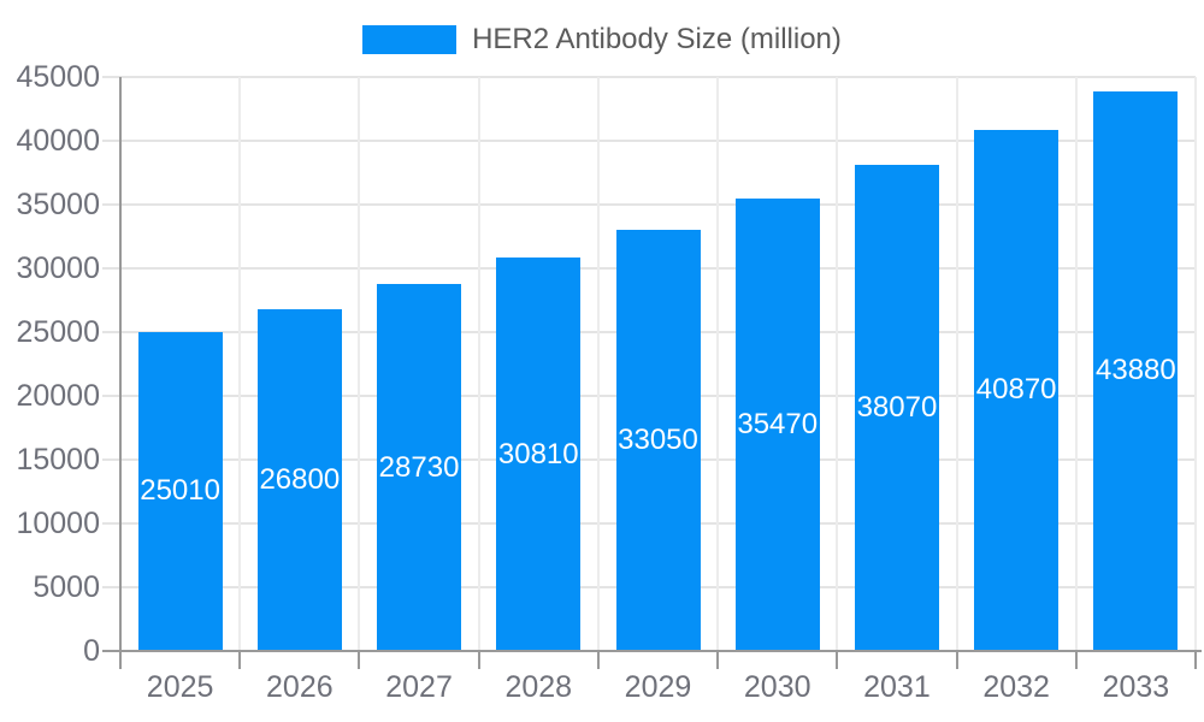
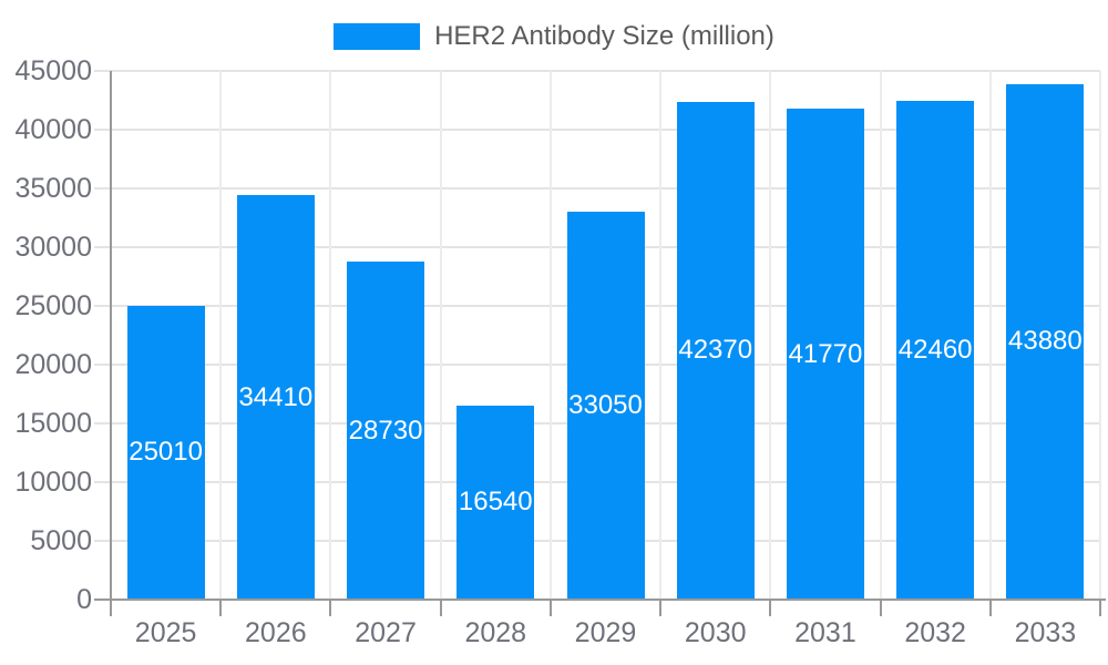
2026: 26800 -> 34410
2028: 30810 -> 16540
2030: 35470 -> 42370
2031: 38070 -> 41770
2032: 40870 -> 42460
